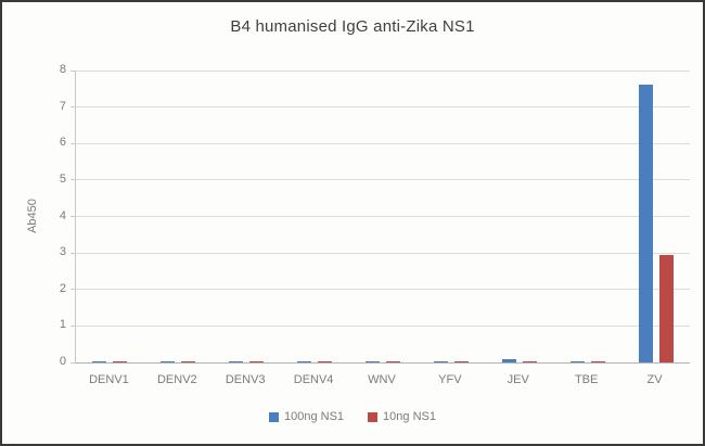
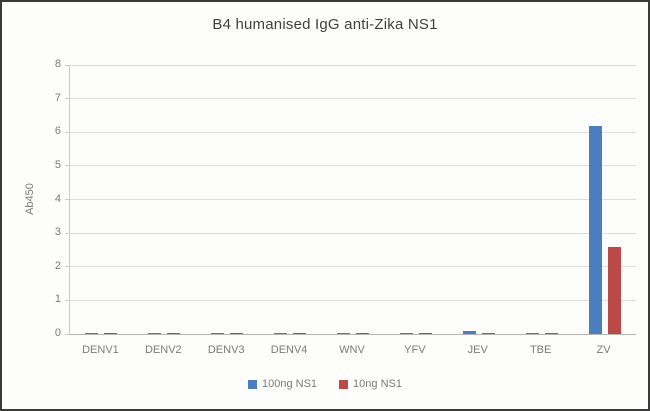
100ng NS1/ZV: 7.6 -> 6.2
10ng NS1/ZV: 3.0 -> 2.6
